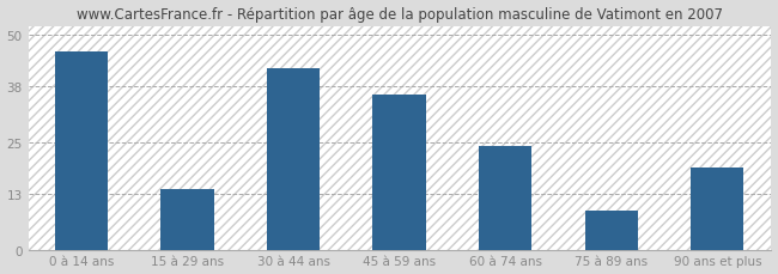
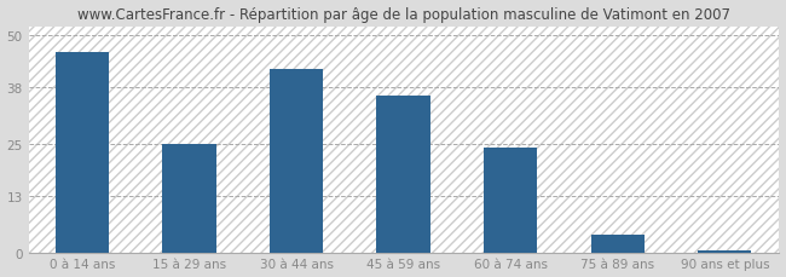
15 à 29 ans: 14.0 -> 25.0
75 à 89 ans: 9.0 -> 4.0
90 ans et plus: 19.0 -> 0.5
